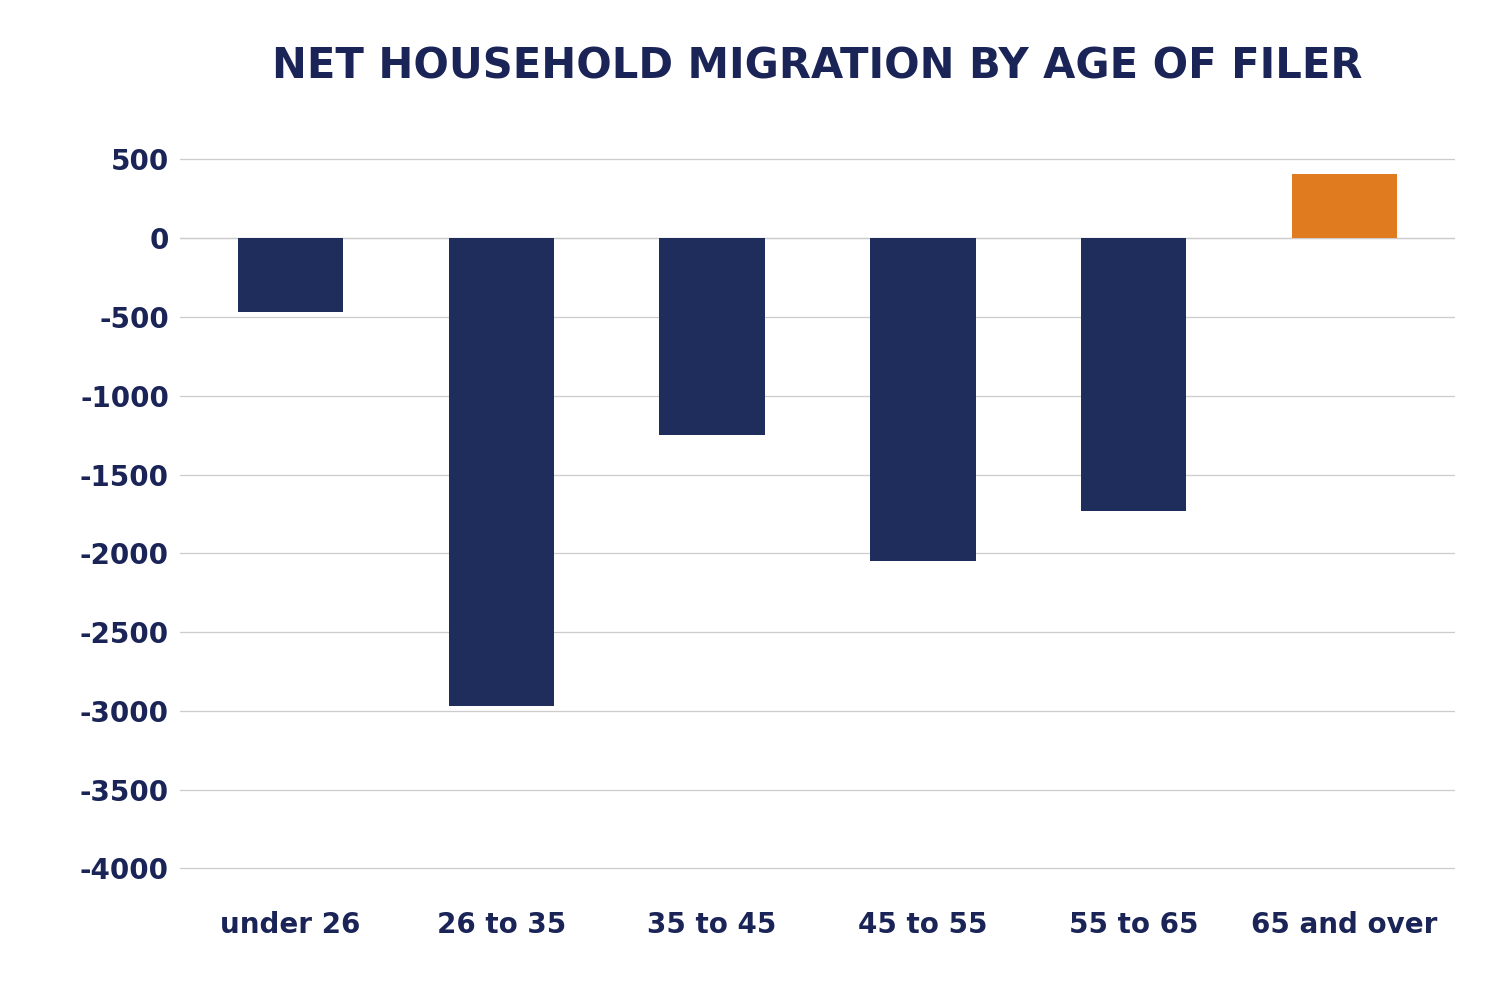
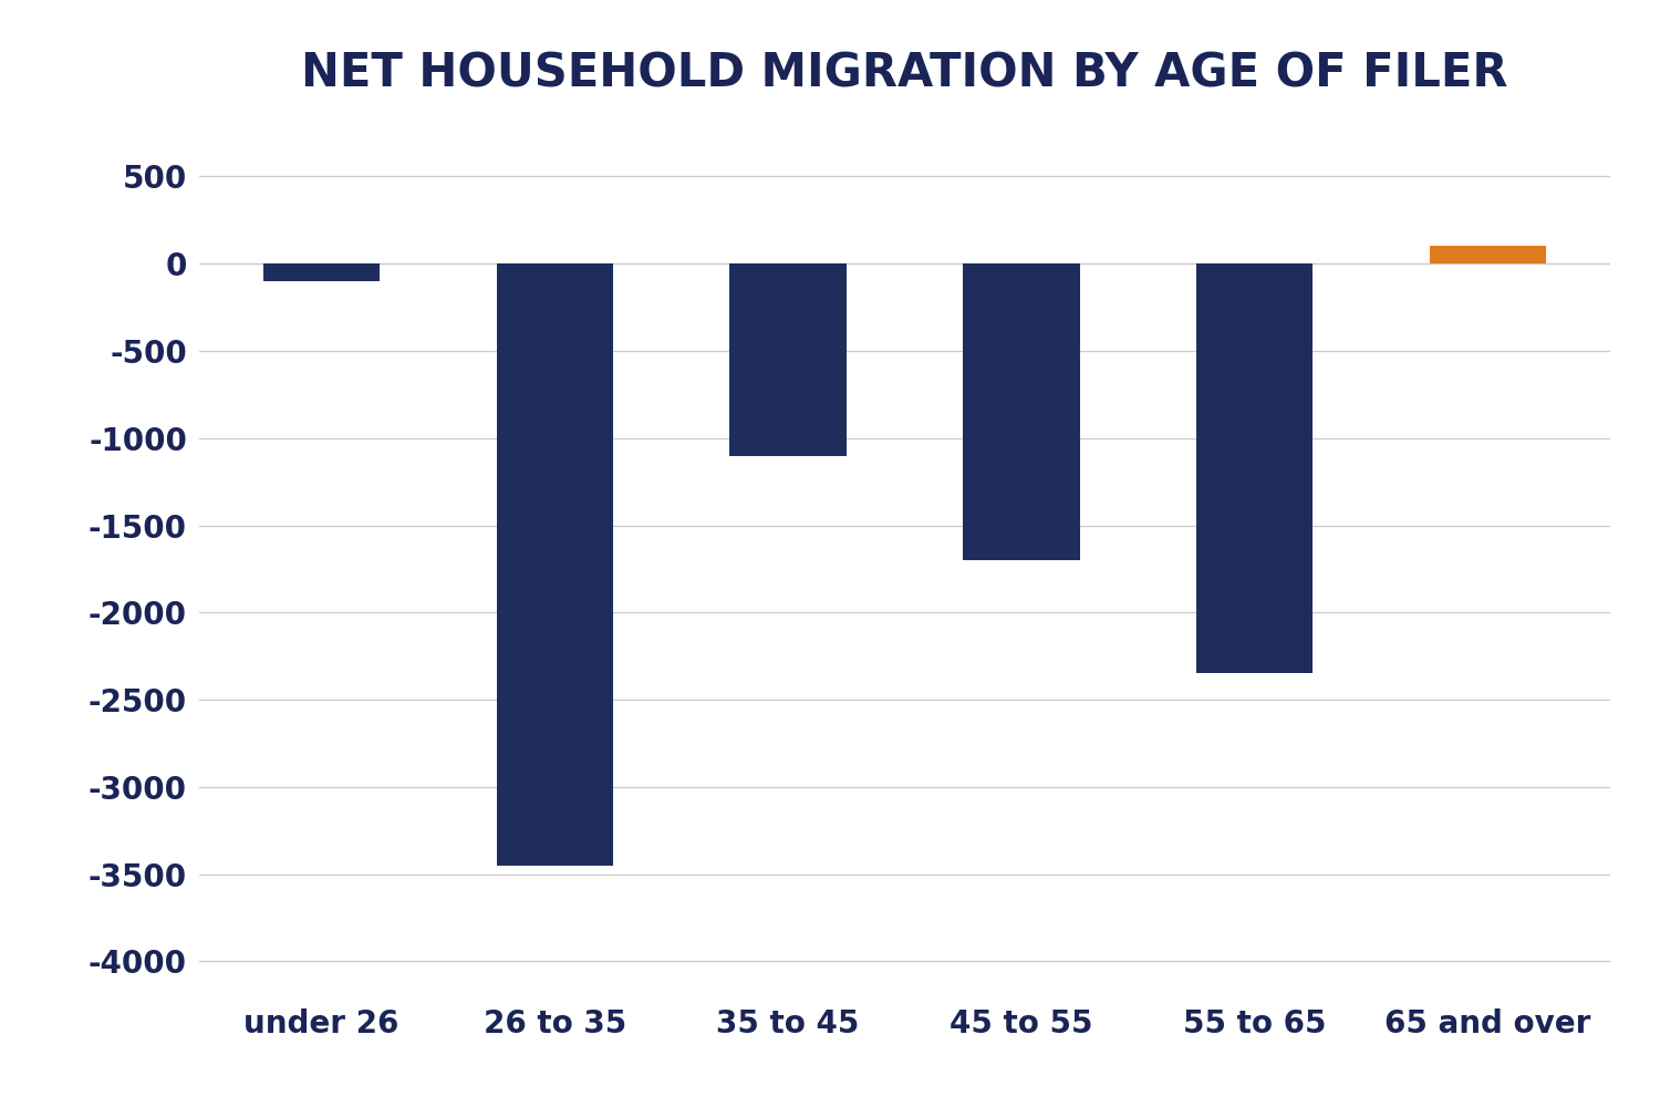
under 26: -470 -> -100
26 to 35: -2970 -> -3450
35 to 45: -1250 -> -1100
45 to 55: -2050 -> -1700
55 to 65: -1730 -> -2350
65 and over: 410 -> 100
